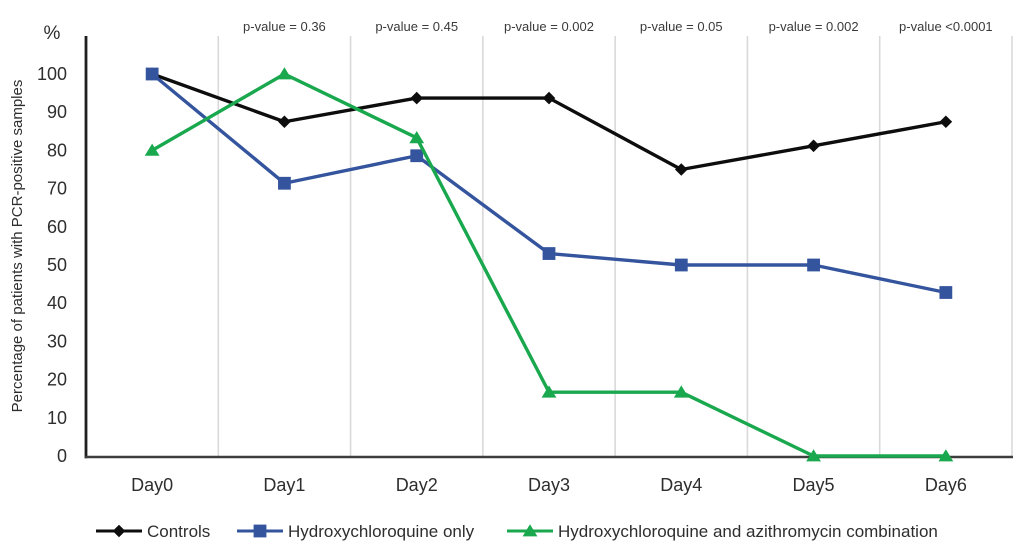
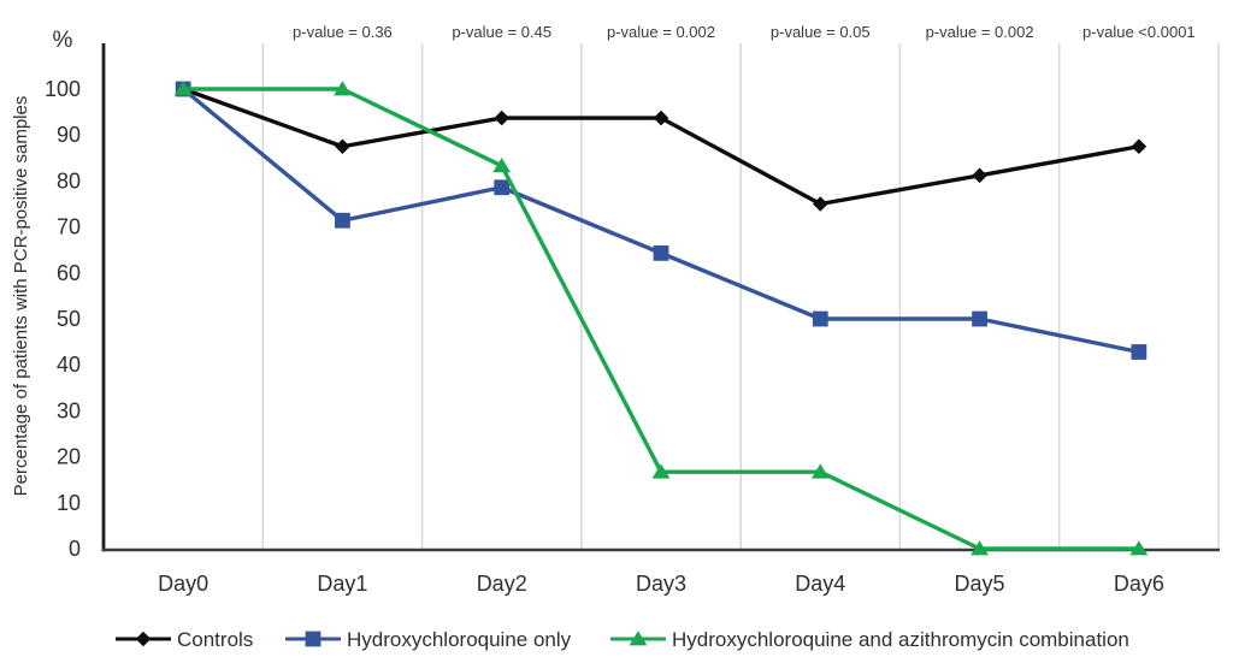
Hydroxychloroquine and azithromycin combination/Day0: 80 -> 100
Hydroxychloroquine only/Day3: 53 -> 64
